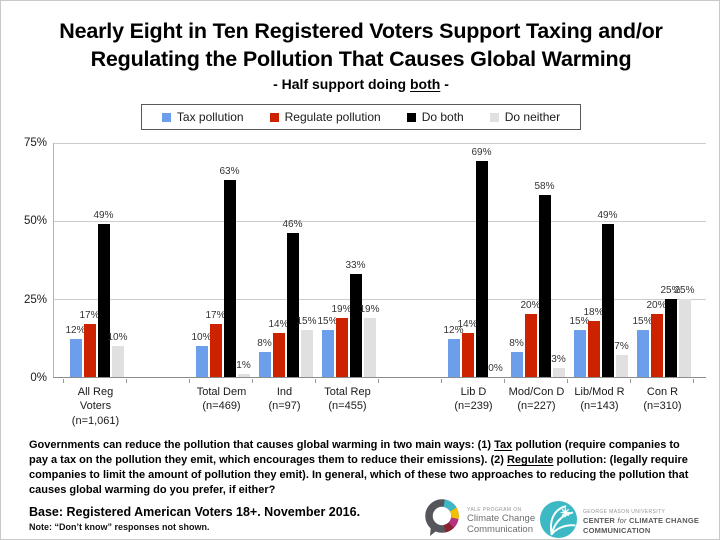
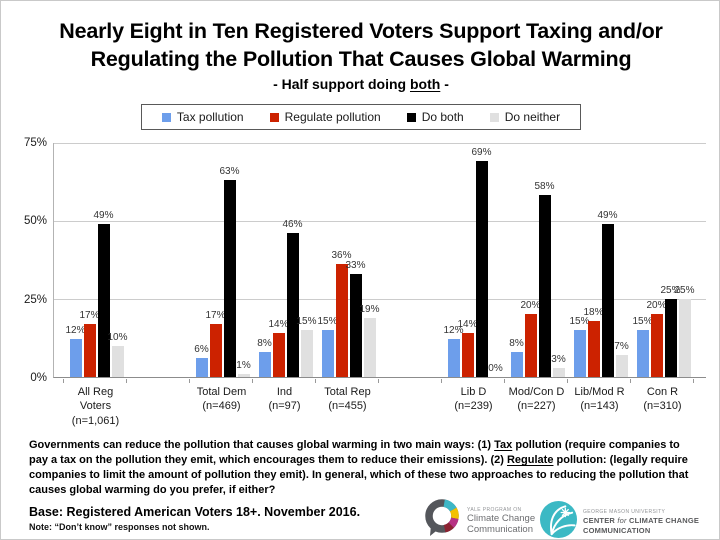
Tax pollution/Total Dem (n=469): 10% -> 6%
Regulate pollution/Total Rep (n=455): 19% -> 36%
